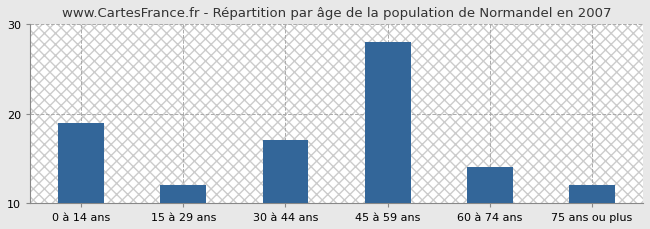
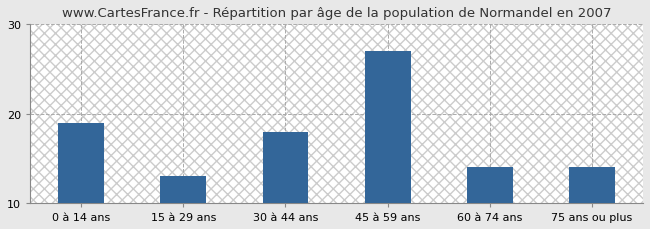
15 à 29 ans: 12 -> 13
30 à 44 ans: 17 -> 18
45 à 59 ans: 28 -> 27
75 ans ou plus: 12 -> 14
